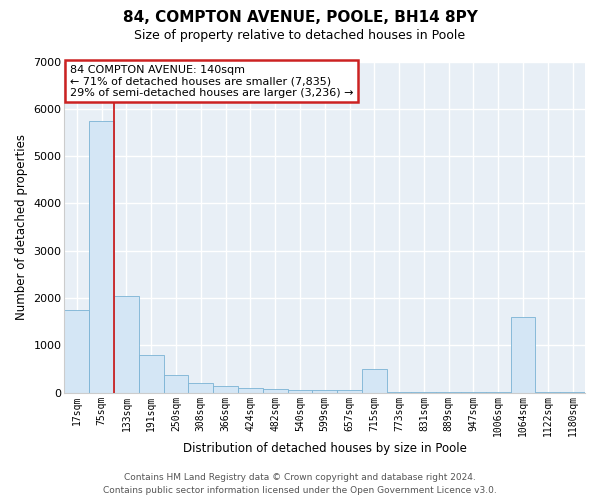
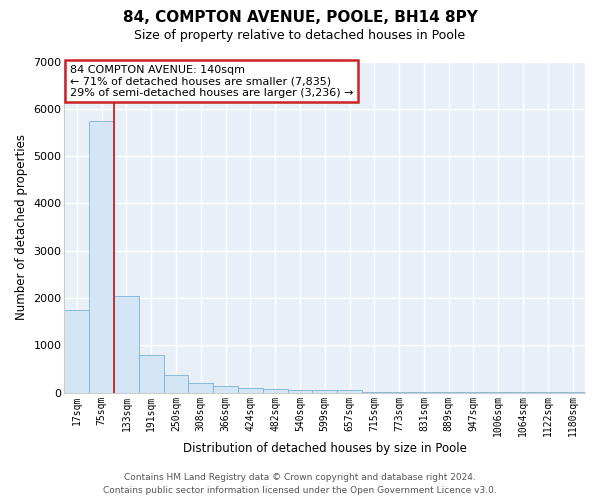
715sqm: 500 -> 0
1064sqm: 1600 -> 0
